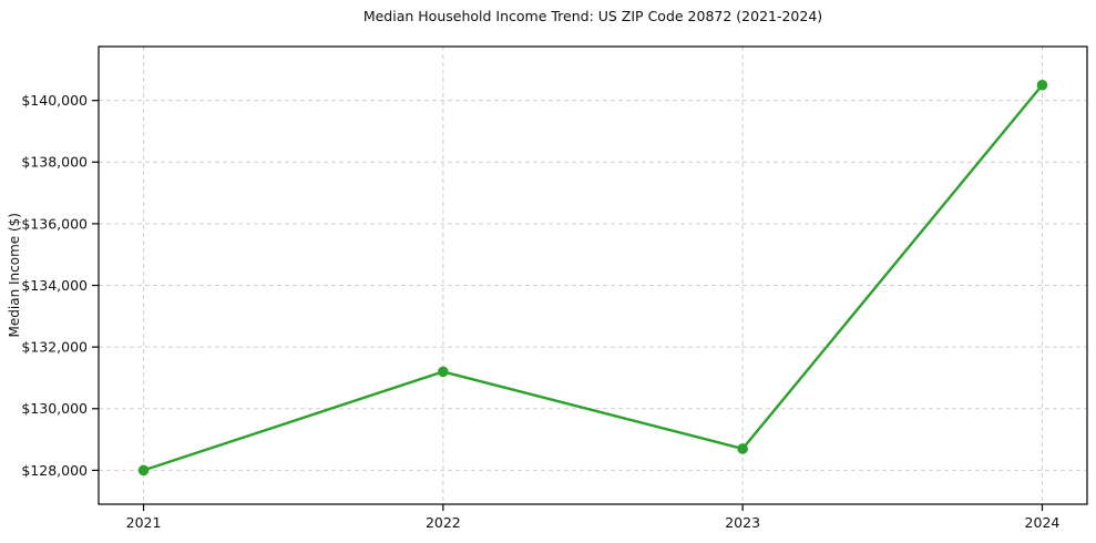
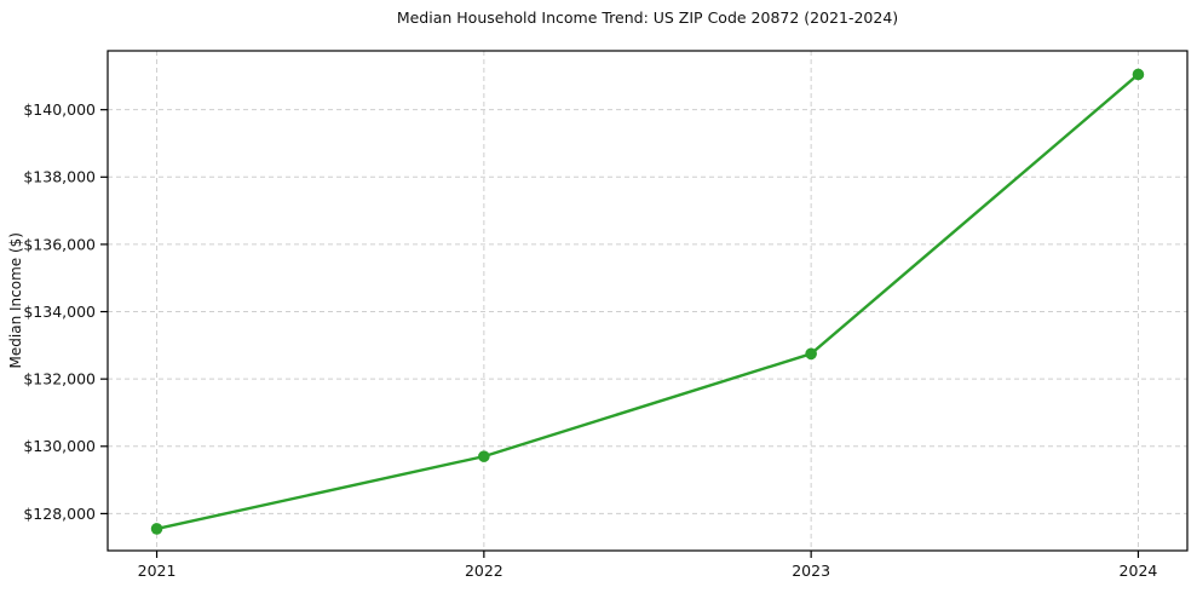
2021: $128000 -> $127600
2022: $131200 -> $129700
2023: $128700 -> $132800
2024: $140500 -> $141000
